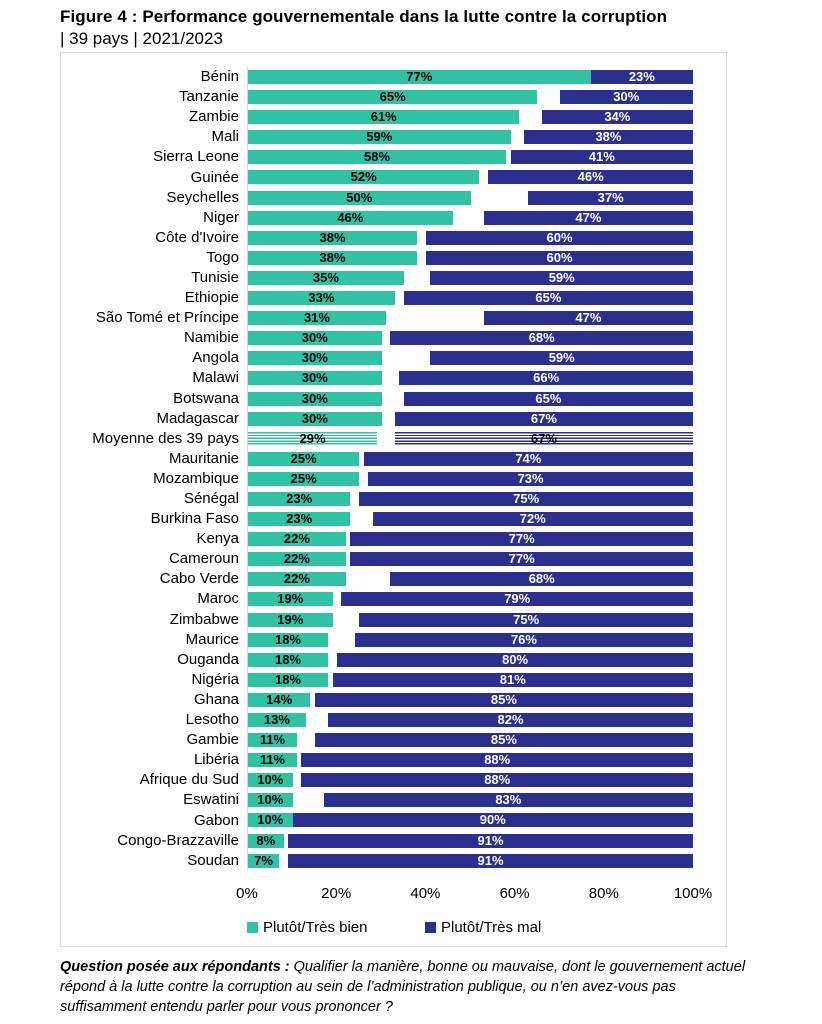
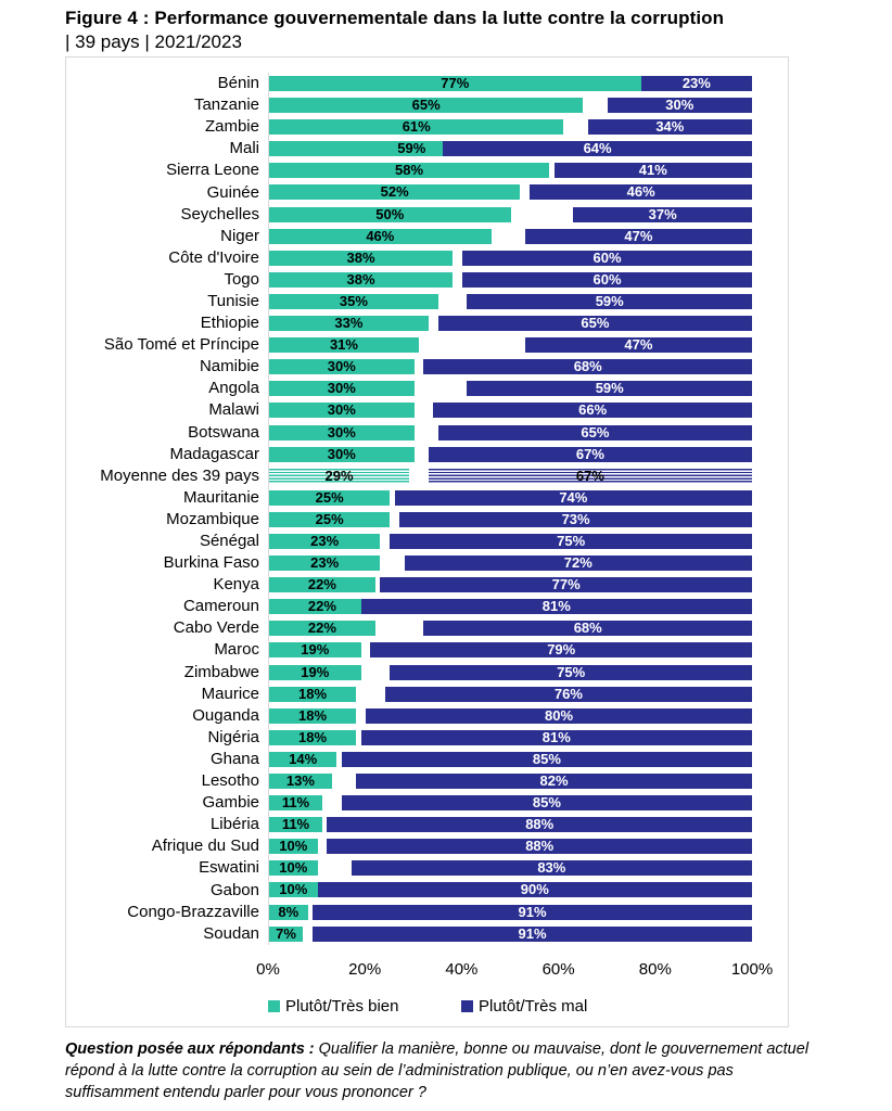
Plutôt/Très mal/Mali: 38% -> 64%
Plutôt/Très mal/Cameroun: 77% -> 81%
